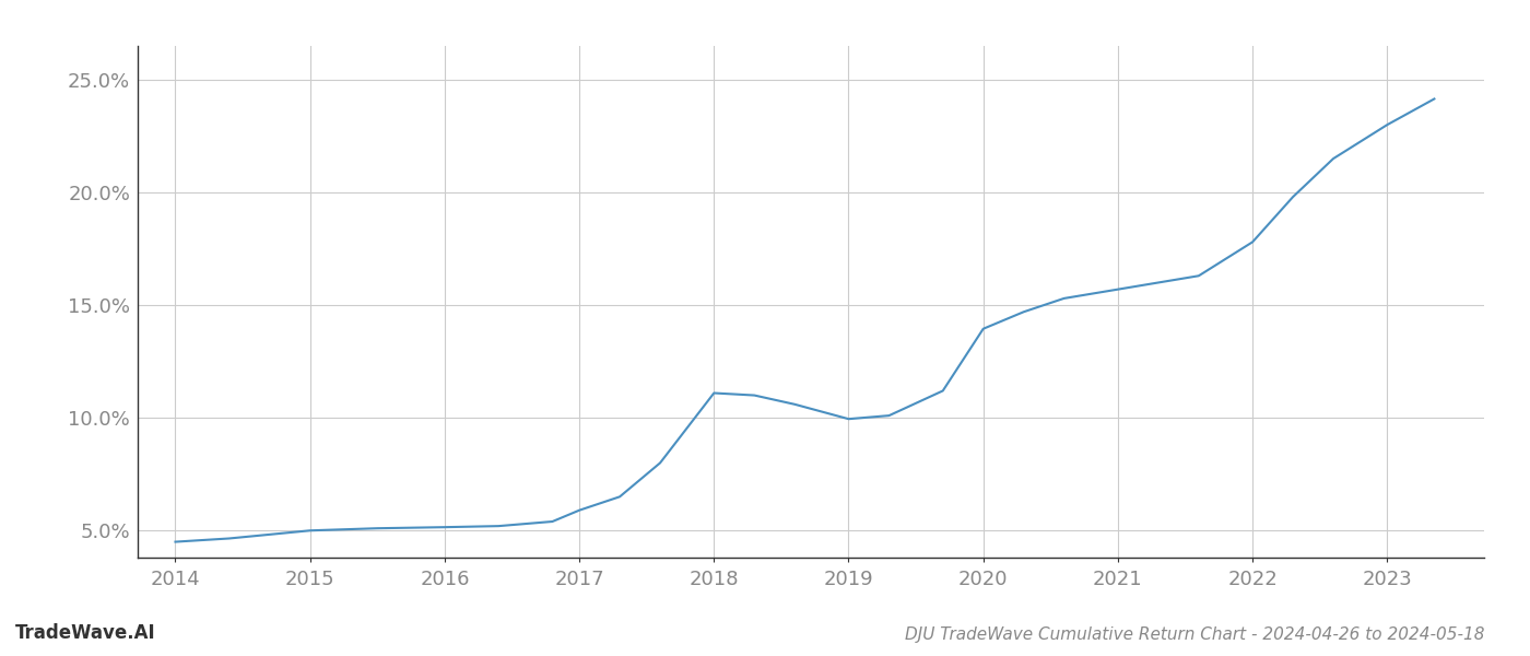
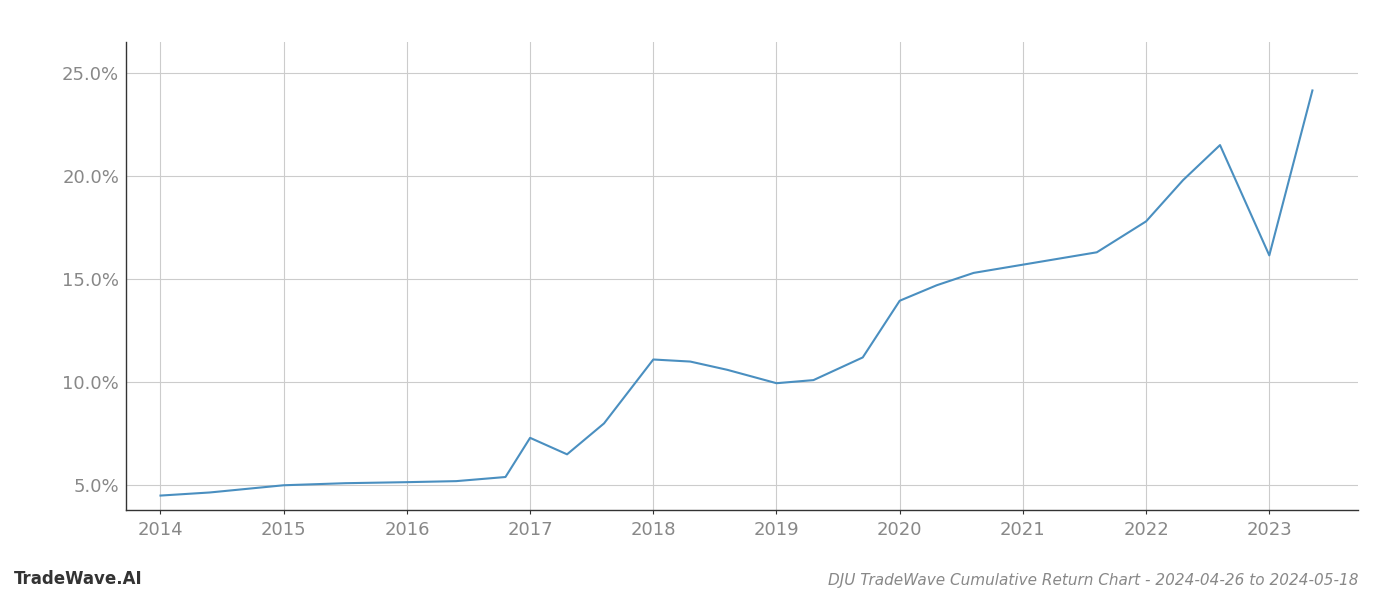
2017: 5.90% -> 7.30%
2023: 23.00% -> 16.15%
